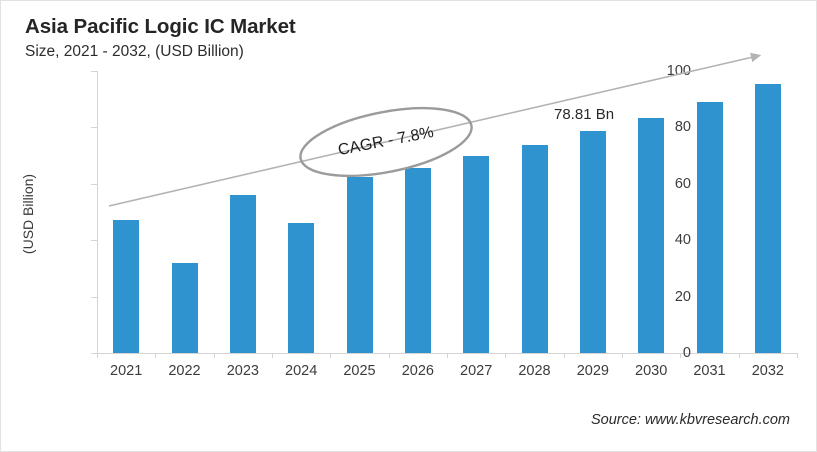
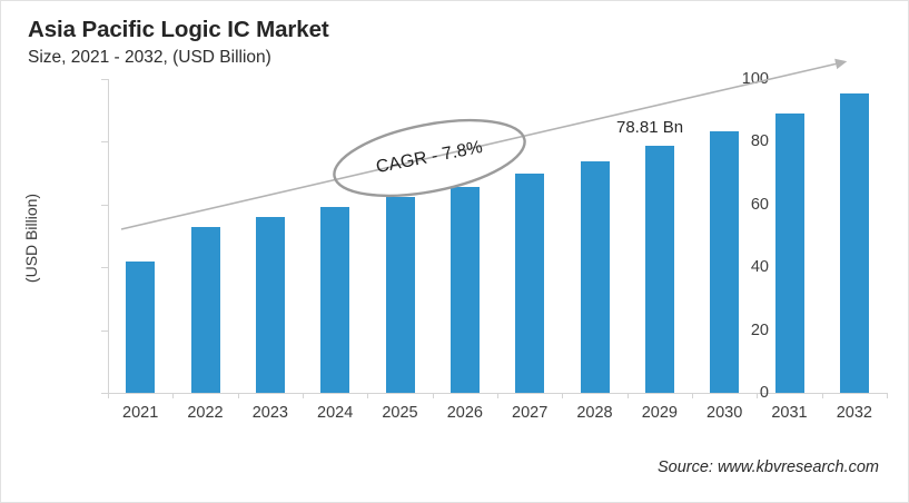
2021: 47 -> 42
2022: 32 -> 53
2024: 46 -> 59
